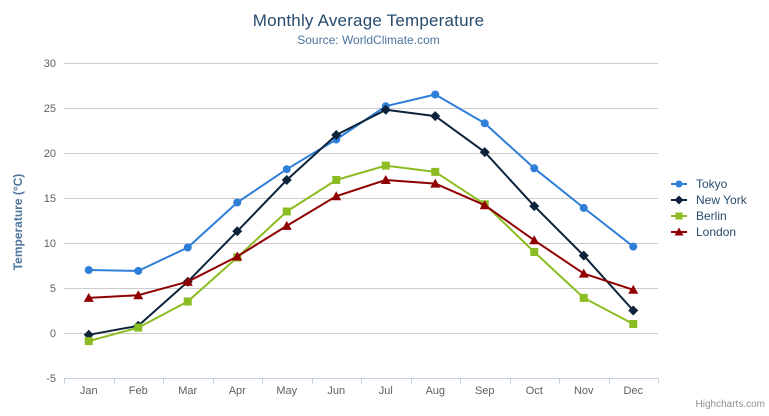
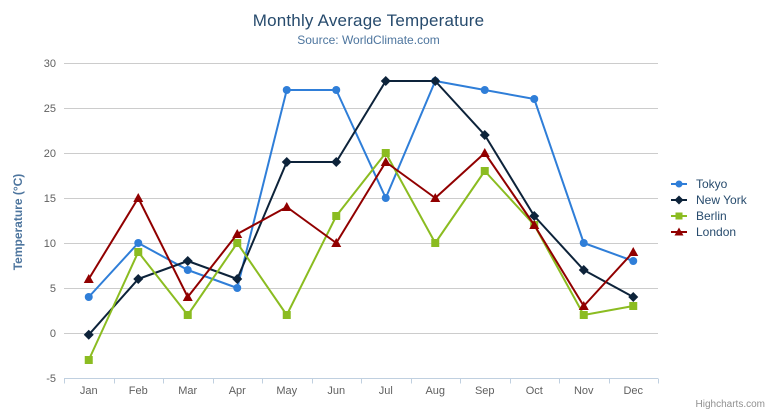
Tokyo/Jan: 7 -> 4
Berlin/Jan: -1 -> -3
London/Jan: 4 -> 6
Tokyo/Feb: 7 -> 10
New York/Feb: 1 -> 6
Berlin/Feb: 1 -> 9
London/Feb: 4 -> 15
Tokyo/Mar: 10 -> 7
New York/Mar: 6 -> 8
Berlin/Mar: 4 -> 2
London/Mar: 6 -> 4
Tokyo/Apr: 14 -> 5
New York/Apr: 11 -> 6
Berlin/Apr: 8 -> 10
London/Apr: 8 -> 11
Tokyo/May: 18 -> 27
New York/May: 17 -> 19
Berlin/May: 14 -> 2
London/May: 12 -> 14
Tokyo/Jun: 22 -> 27
New York/Jun: 22 -> 19
Berlin/Jun: 17 -> 13
London/Jun: 15 -> 10
Tokyo/Jul: 25 -> 15
New York/Jul: 25 -> 28
Berlin/Jul: 19 -> 20
London/Jul: 17 -> 19
Tokyo/Aug: 26 -> 28
New York/Aug: 24 -> 28
Berlin/Aug: 18 -> 10
London/Aug: 17 -> 15
Tokyo/Sep: 23 -> 27
New York/Sep: 20 -> 22
Berlin/Sep: 14 -> 18
London/Sep: 14 -> 20
Tokyo/Oct: 18 -> 26
New York/Oct: 14 -> 13
Berlin/Oct: 9 -> 12
London/Oct: 10 -> 12
Tokyo/Nov: 14 -> 10
New York/Nov: 9 -> 7
Berlin/Nov: 4 -> 2
London/Nov: 7 -> 3
Tokyo/Dec: 10 -> 8
New York/Dec: 2 -> 4
Berlin/Dec: 1 -> 3
London/Dec: 5 -> 9
